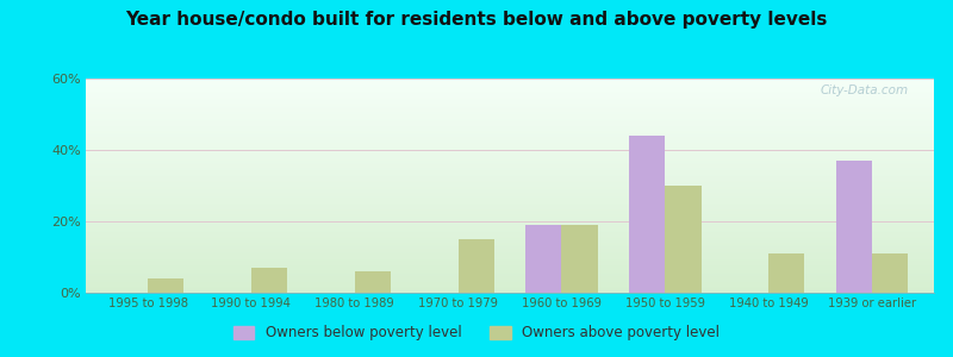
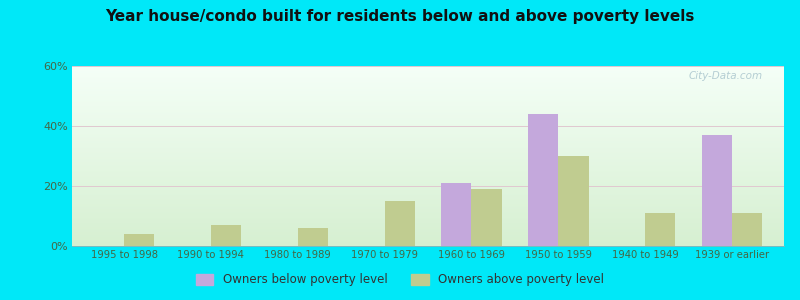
Owners below poverty level/1960 to 1969: 19% -> 21%
